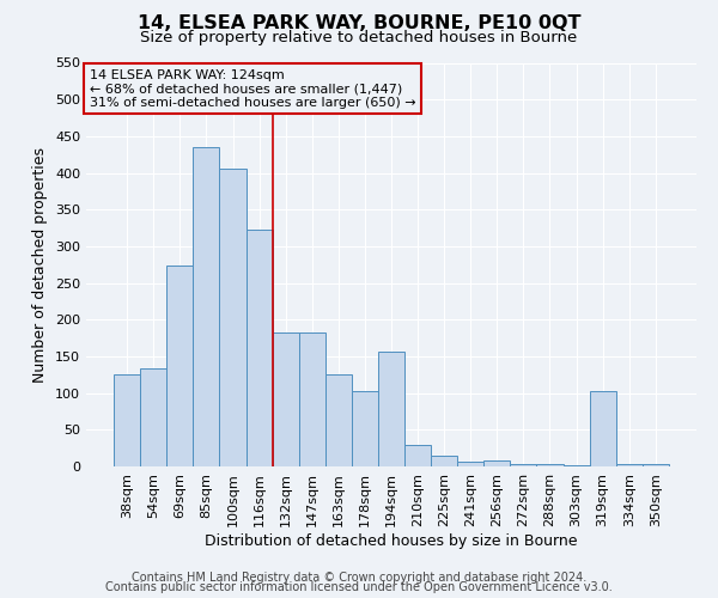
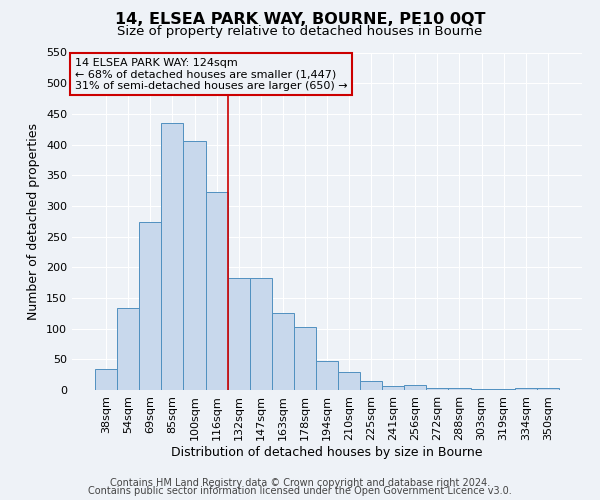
38sqm: 126 -> 35
194sqm: 156 -> 47
319sqm: 102 -> 2
